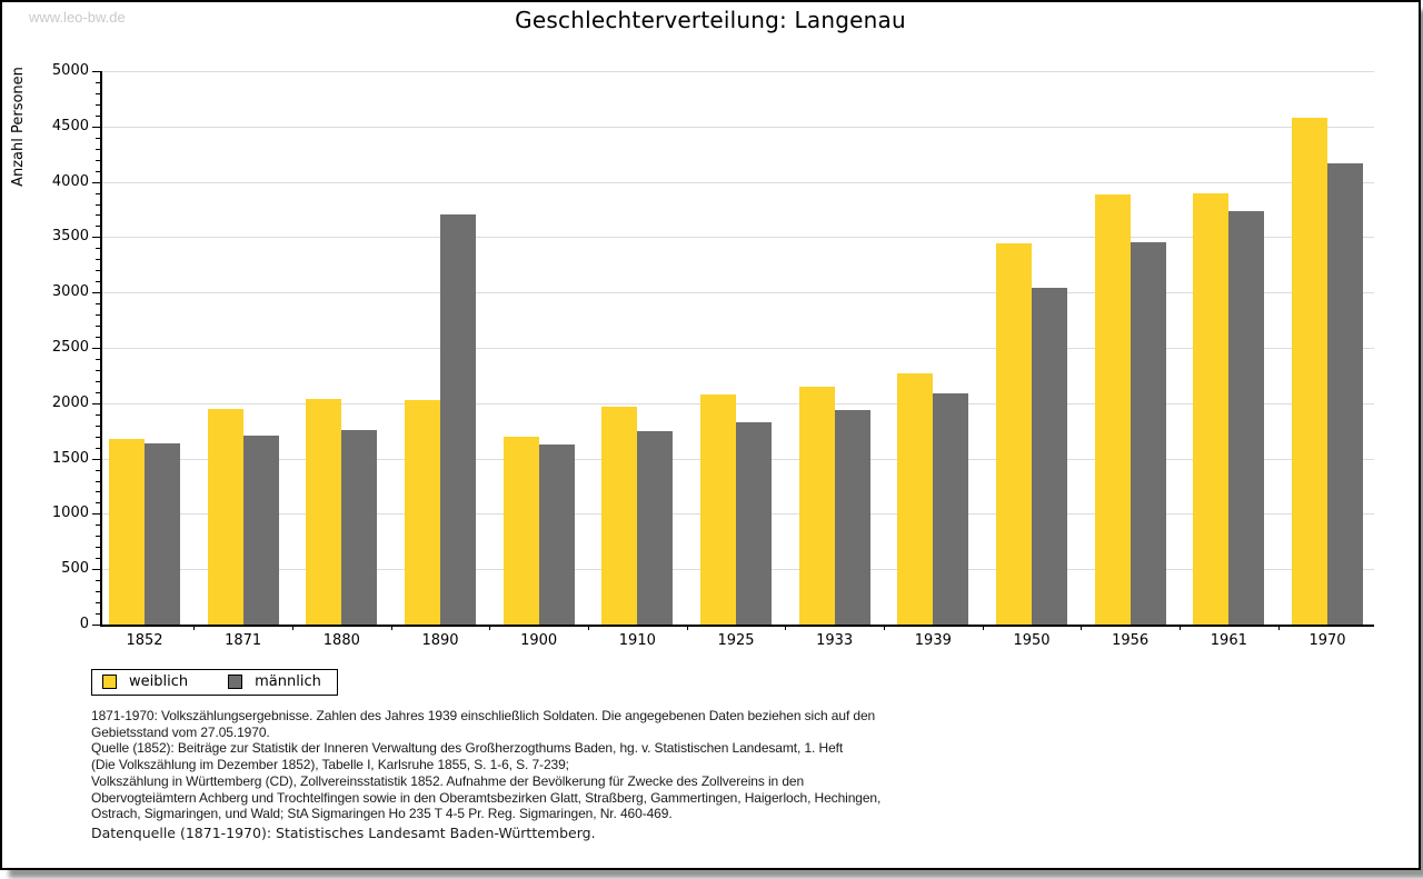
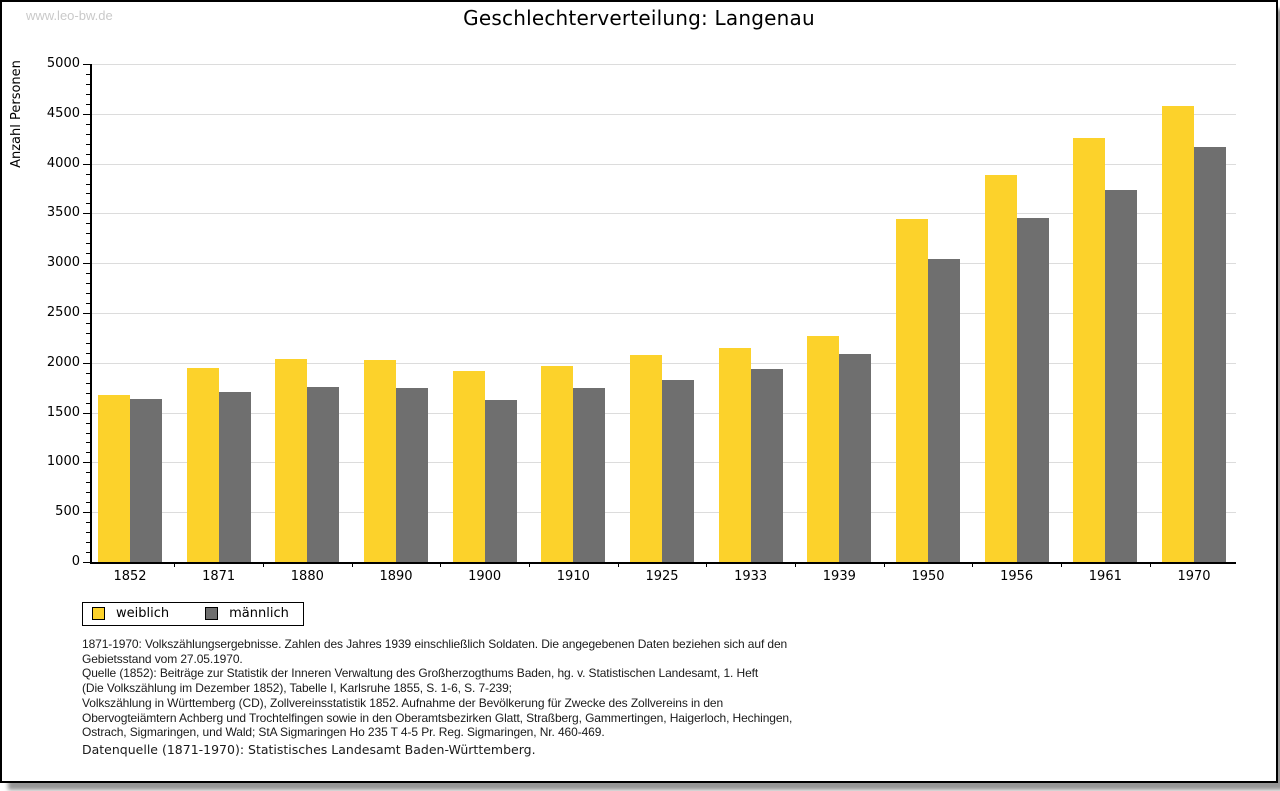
männlich/1890: 3700 -> 1800
weiblich/1900: 1700 -> 1900
weiblich/1961: 3900 -> 4300
